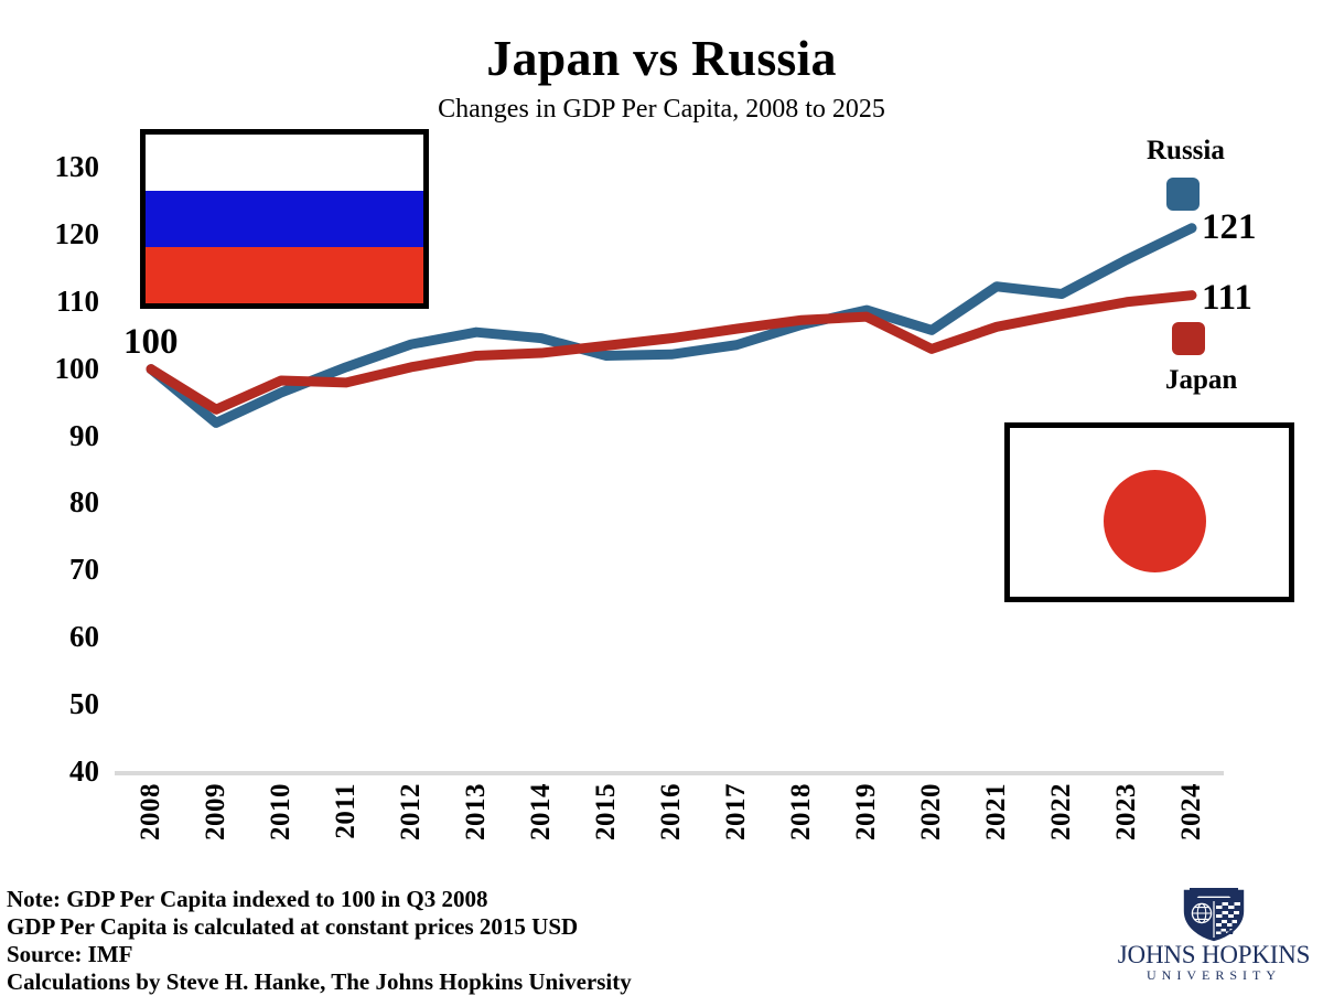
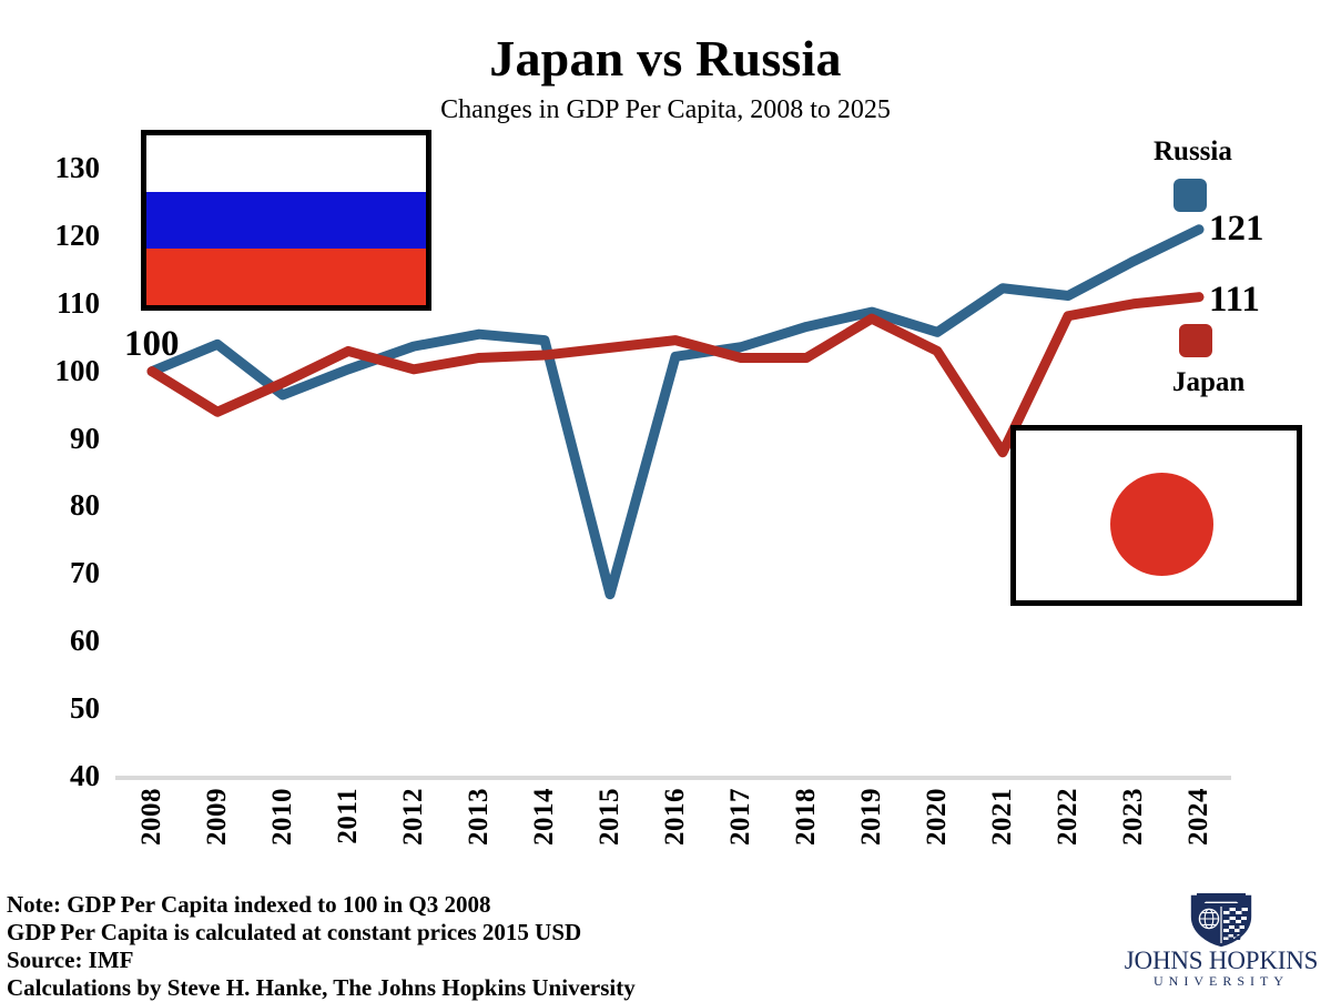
Russia/2009: 92 -> 104
Japan/2011: 98 -> 103
Russia/2015: 102 -> 67
Japan/2017: 106 -> 102
Japan/2018: 107 -> 102
Japan/2021: 106 -> 88
